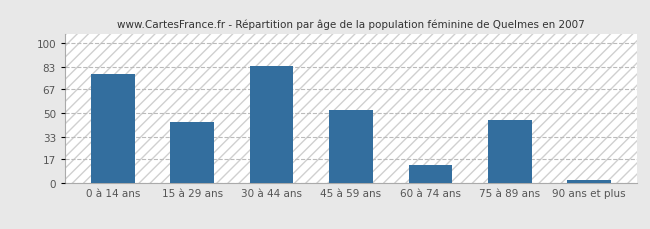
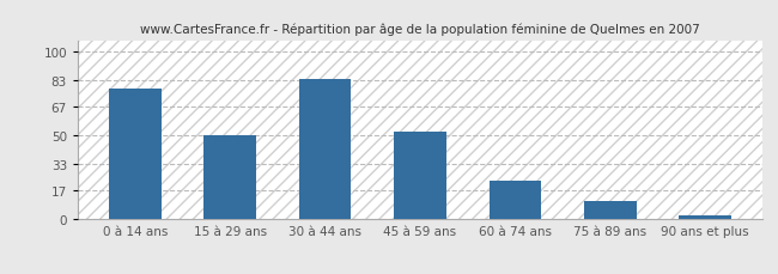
15 à 29 ans: 44 -> 50
60 à 74 ans: 13 -> 23
75 à 89 ans: 45 -> 11
